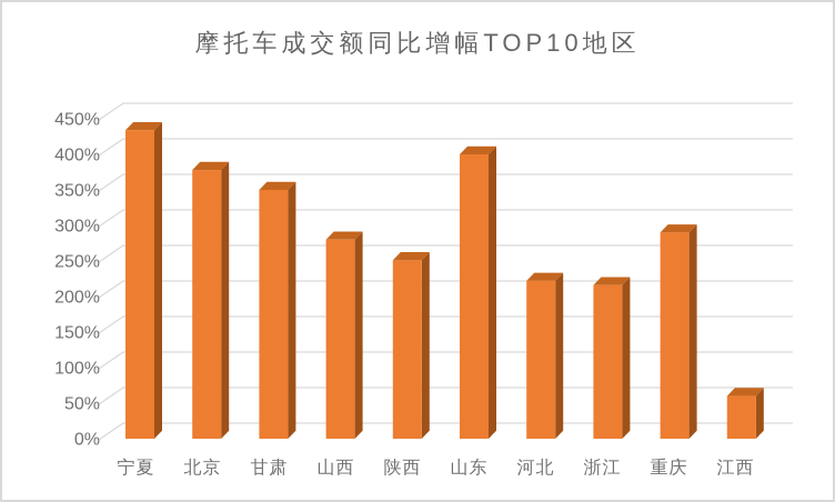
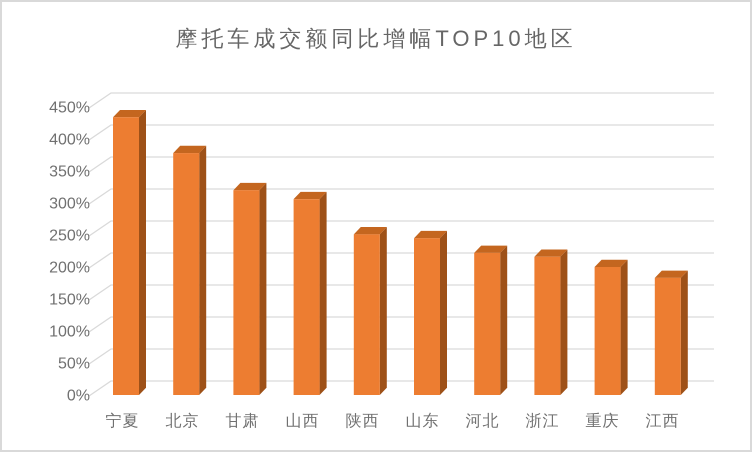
甘肃: 350% -> 320%
山西: 280% -> 310%
山东: 400% -> 240%
重庆: 290% -> 200%
江西: 60% -> 180%
